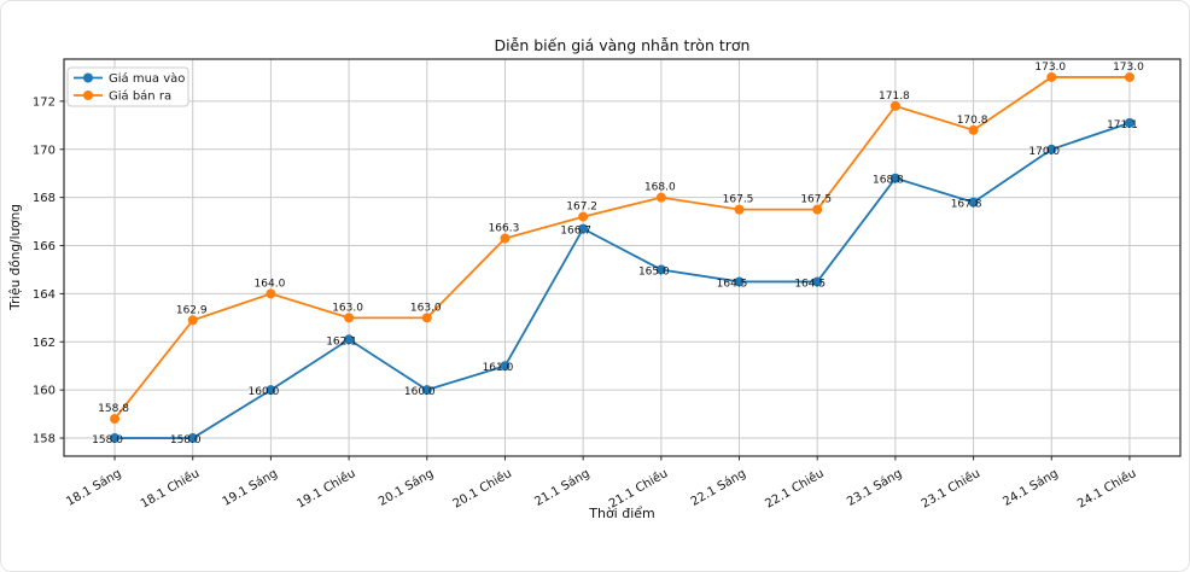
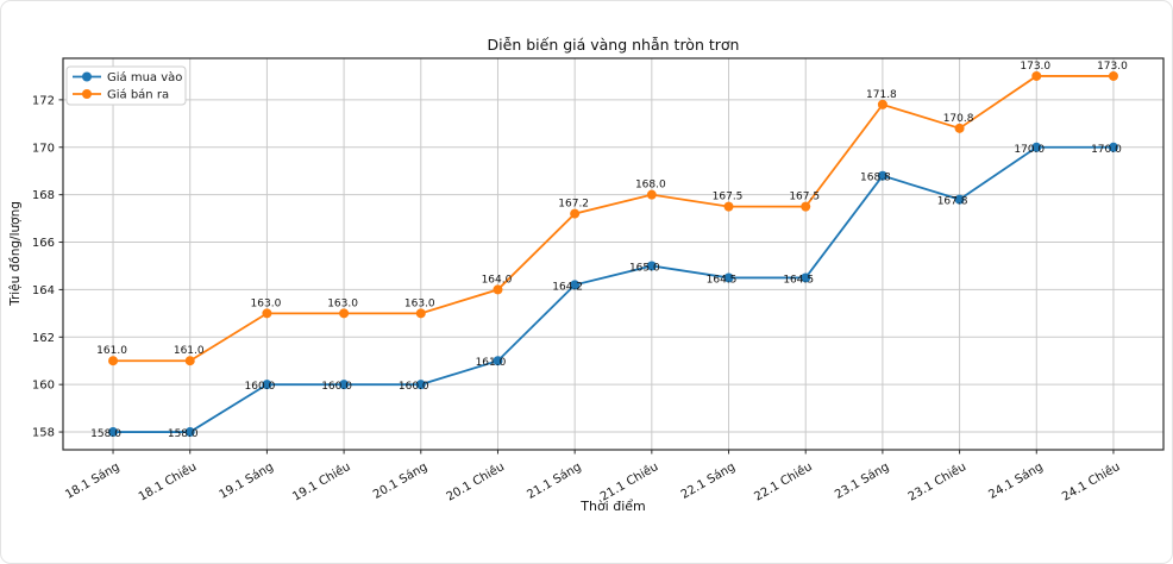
Giá bán ra/18.1 Sáng: 158.8 -> 161.0
Giá bán ra/18.1 Chiều: 162.9 -> 161.0
Giá bán ra/19.1 Sáng: 164.0 -> 163.0
Giá mua vào/19.1 Chiều: 162.1 -> 160.0
Giá bán ra/20.1 Chiều: 166.3 -> 164.0
Giá mua vào/21.1 Sáng: 166.7 -> 164.2
Giá mua vào/24.1 Chiều: 171.1 -> 170.0
